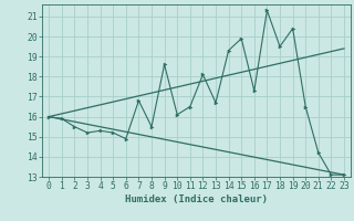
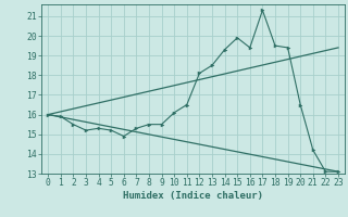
7: 16.8 -> 15.3
9: 18.6 -> 15.5
13: 16.7 -> 18.5
16: 17.3 -> 19.4
19: 20.4 -> 19.4
